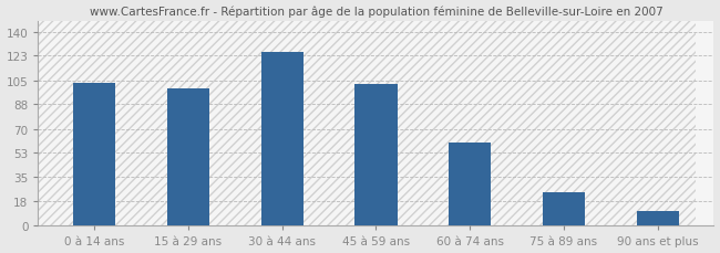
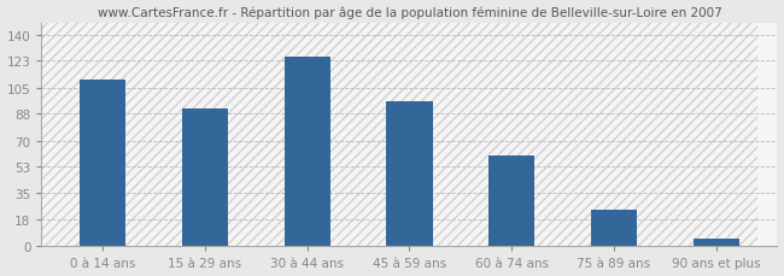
0 à 14 ans: 103 -> 110
15 à 29 ans: 99 -> 91
45 à 59 ans: 102 -> 96
90 ans et plus: 11 -> 5
